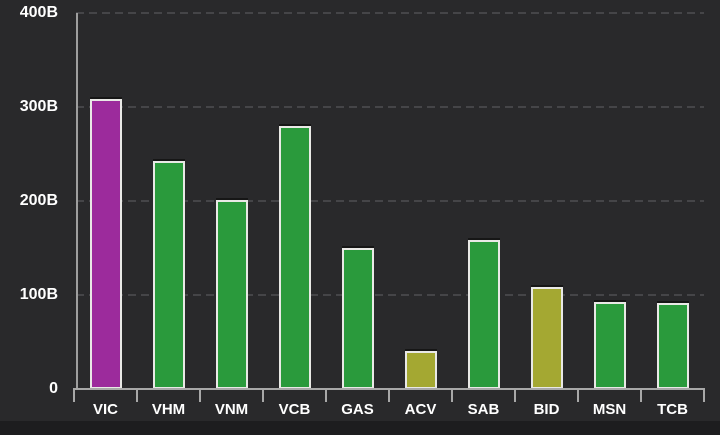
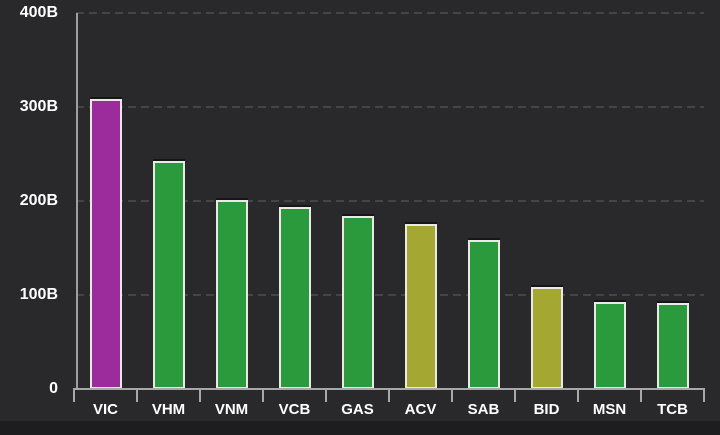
VCB: 280B -> 190B
GAS: 150B -> 180B
ACV: 40B -> 180B
